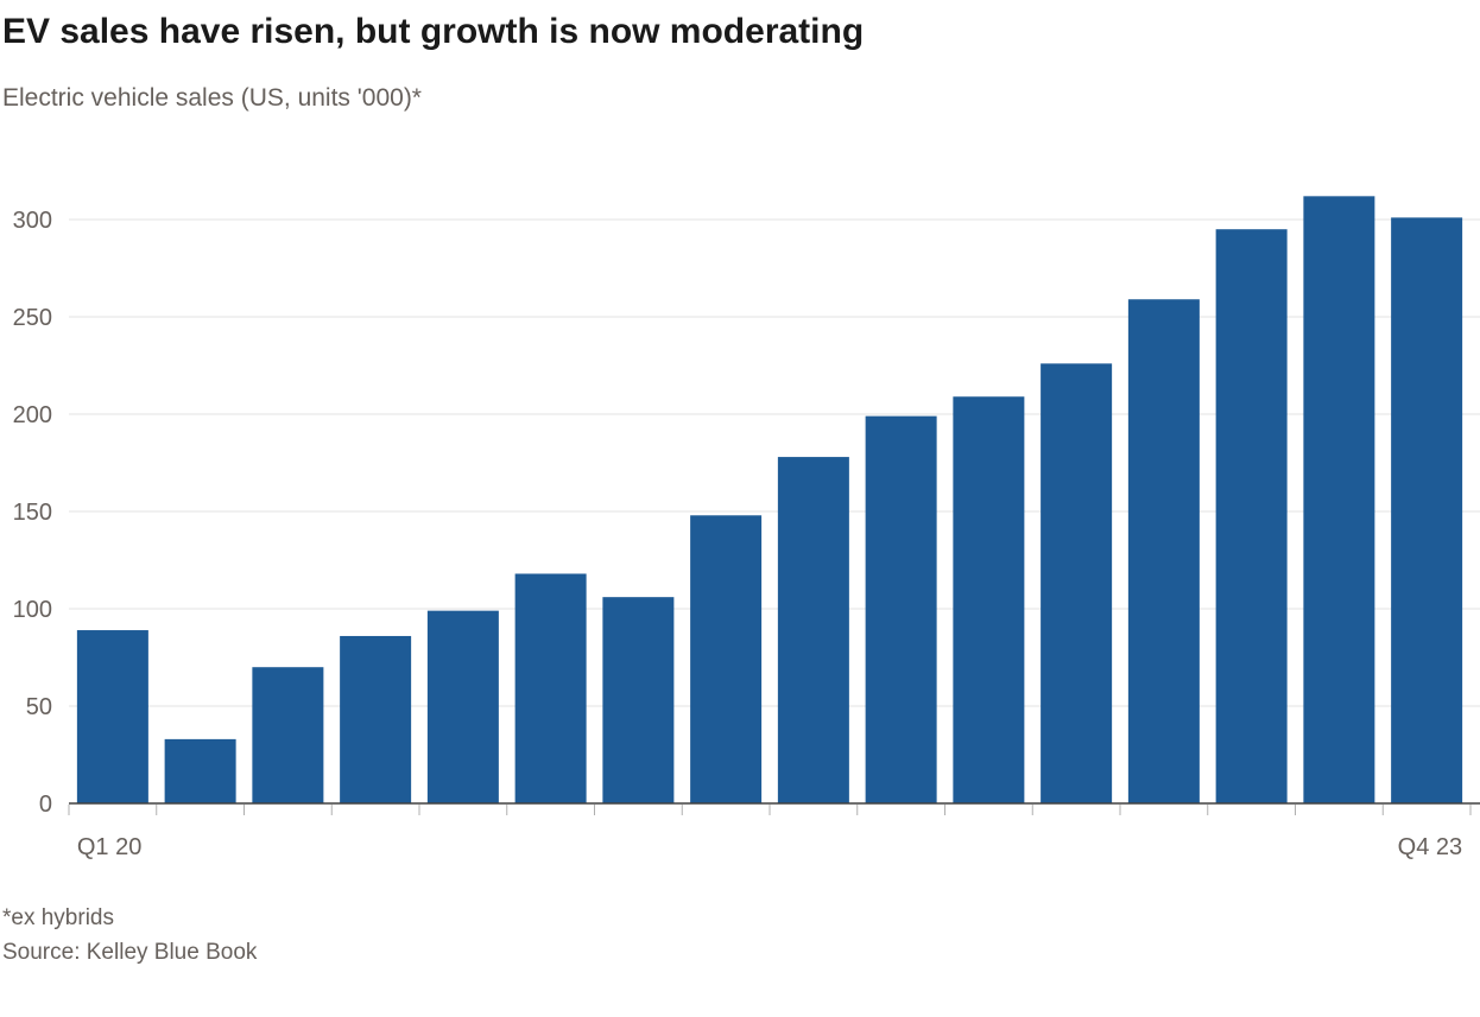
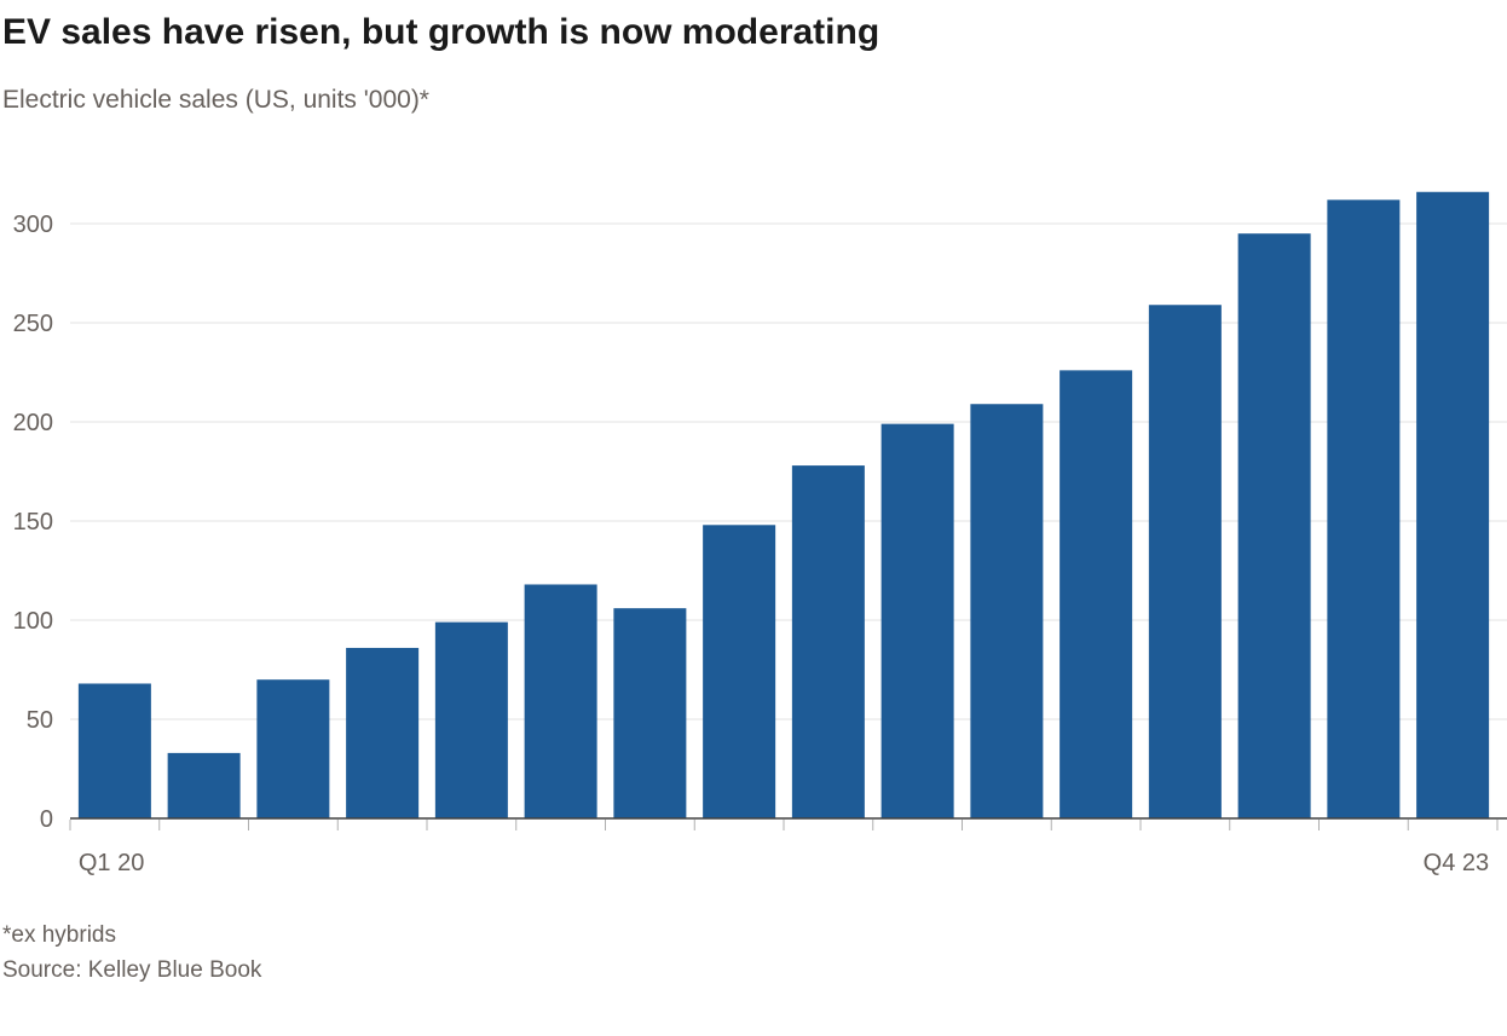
Q1 20: 89 -> 68
Q4 23: 301 -> 316
